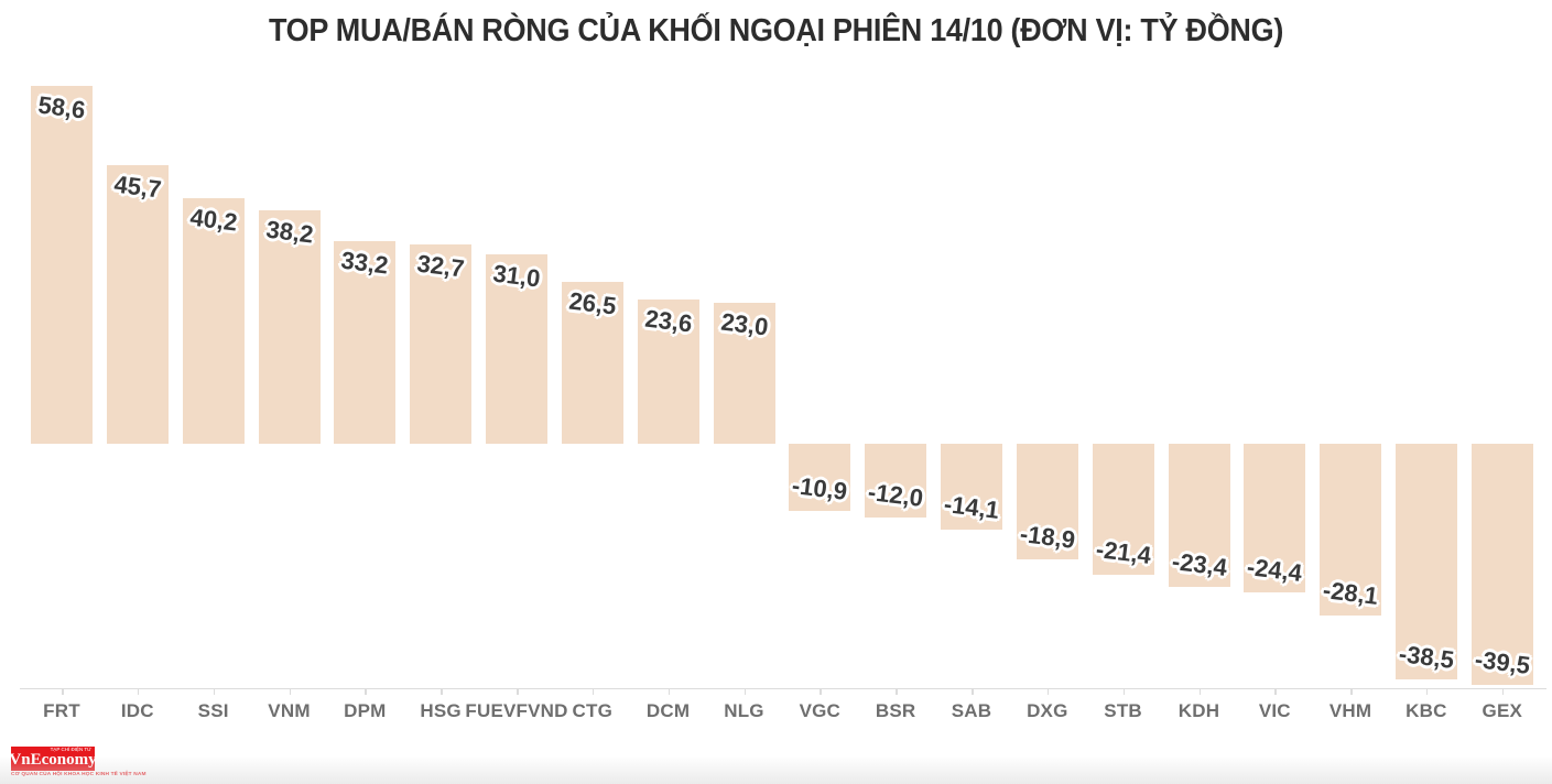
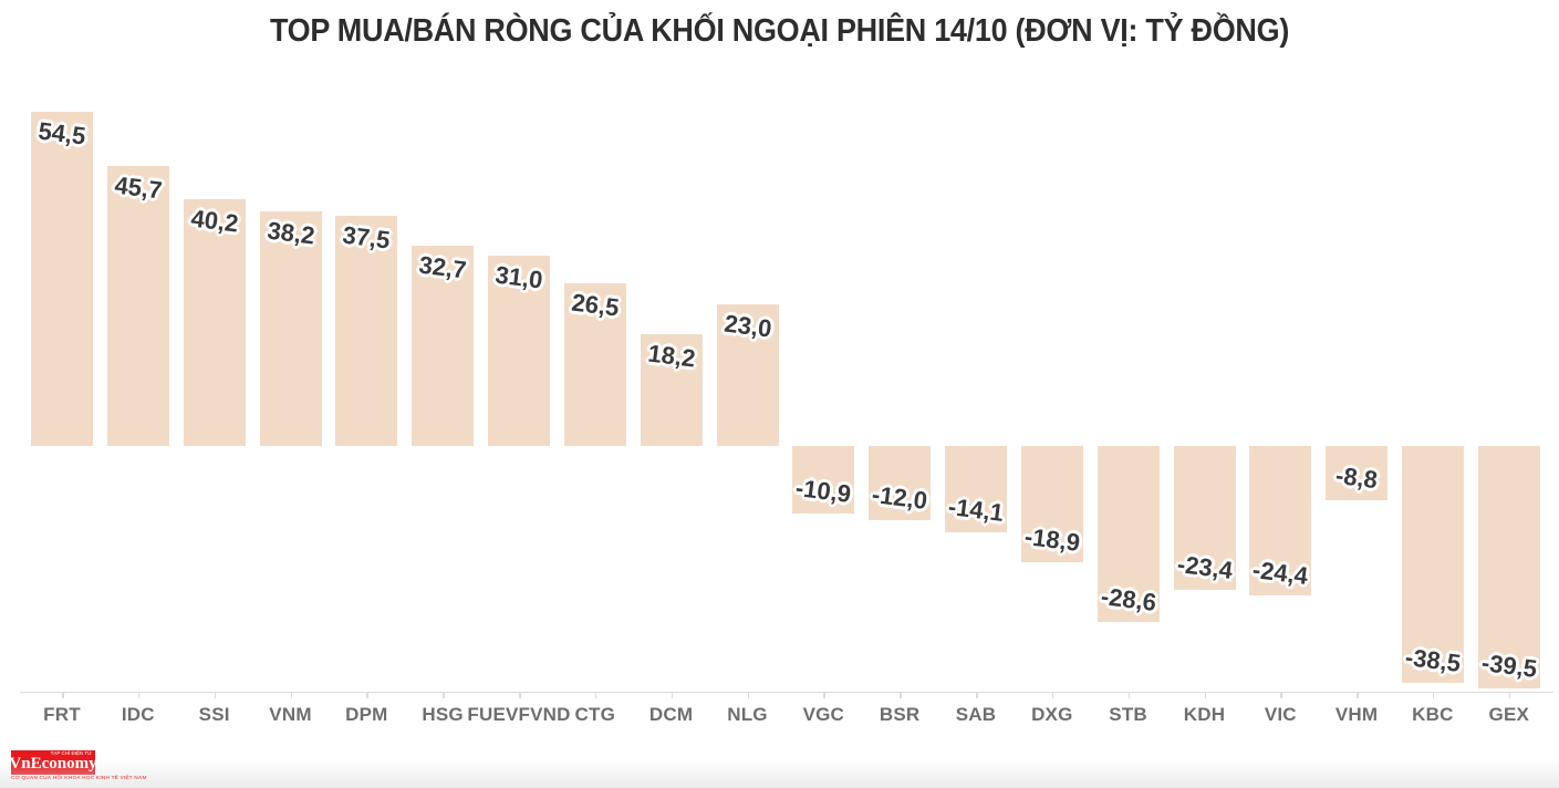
FRT: 58,6 -> 54,5
DPM: 33,2 -> 37,5
DCM: 23,6 -> 18,2
STB: -21,4 -> -28,6
VHM: -28,1 -> -8,8
